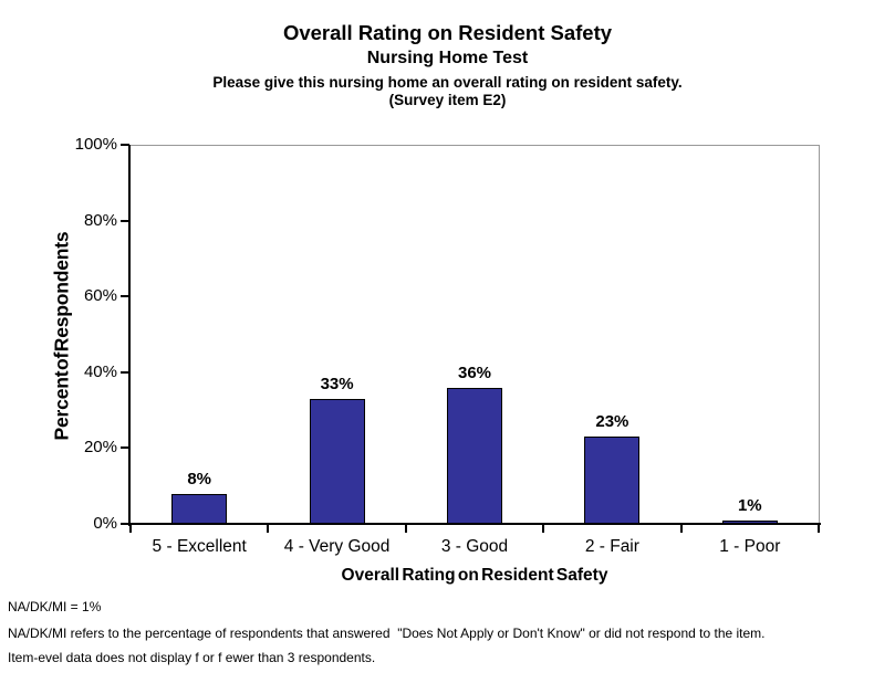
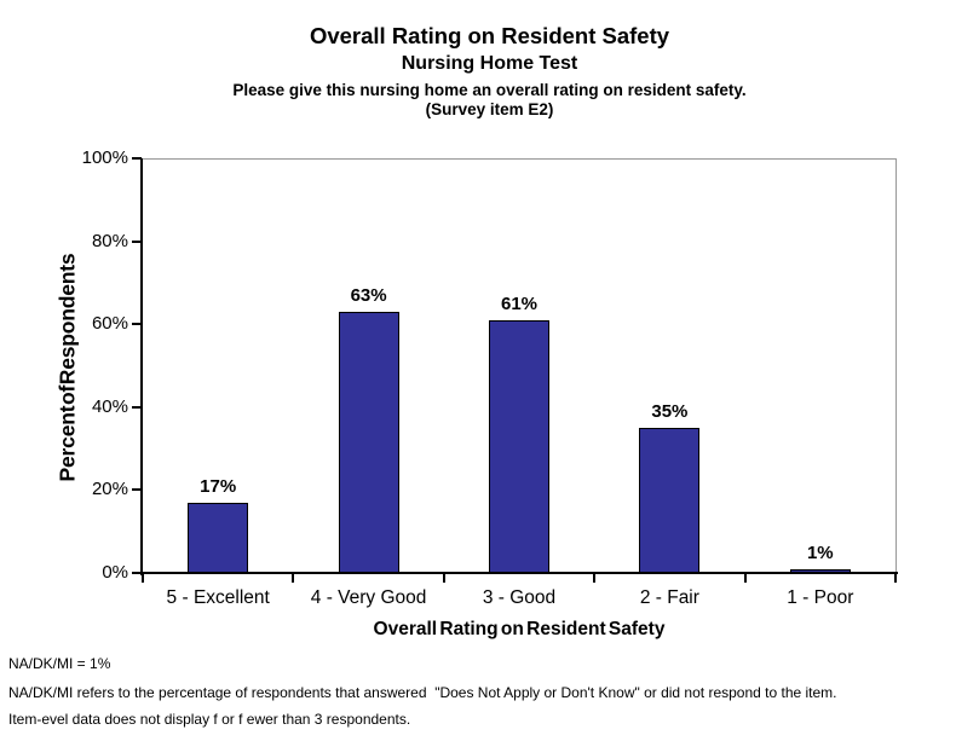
5 - Excellent: 8% -> 17%
4 - Very Good: 33% -> 63%
3 - Good: 36% -> 61%
2 - Fair: 23% -> 35%
